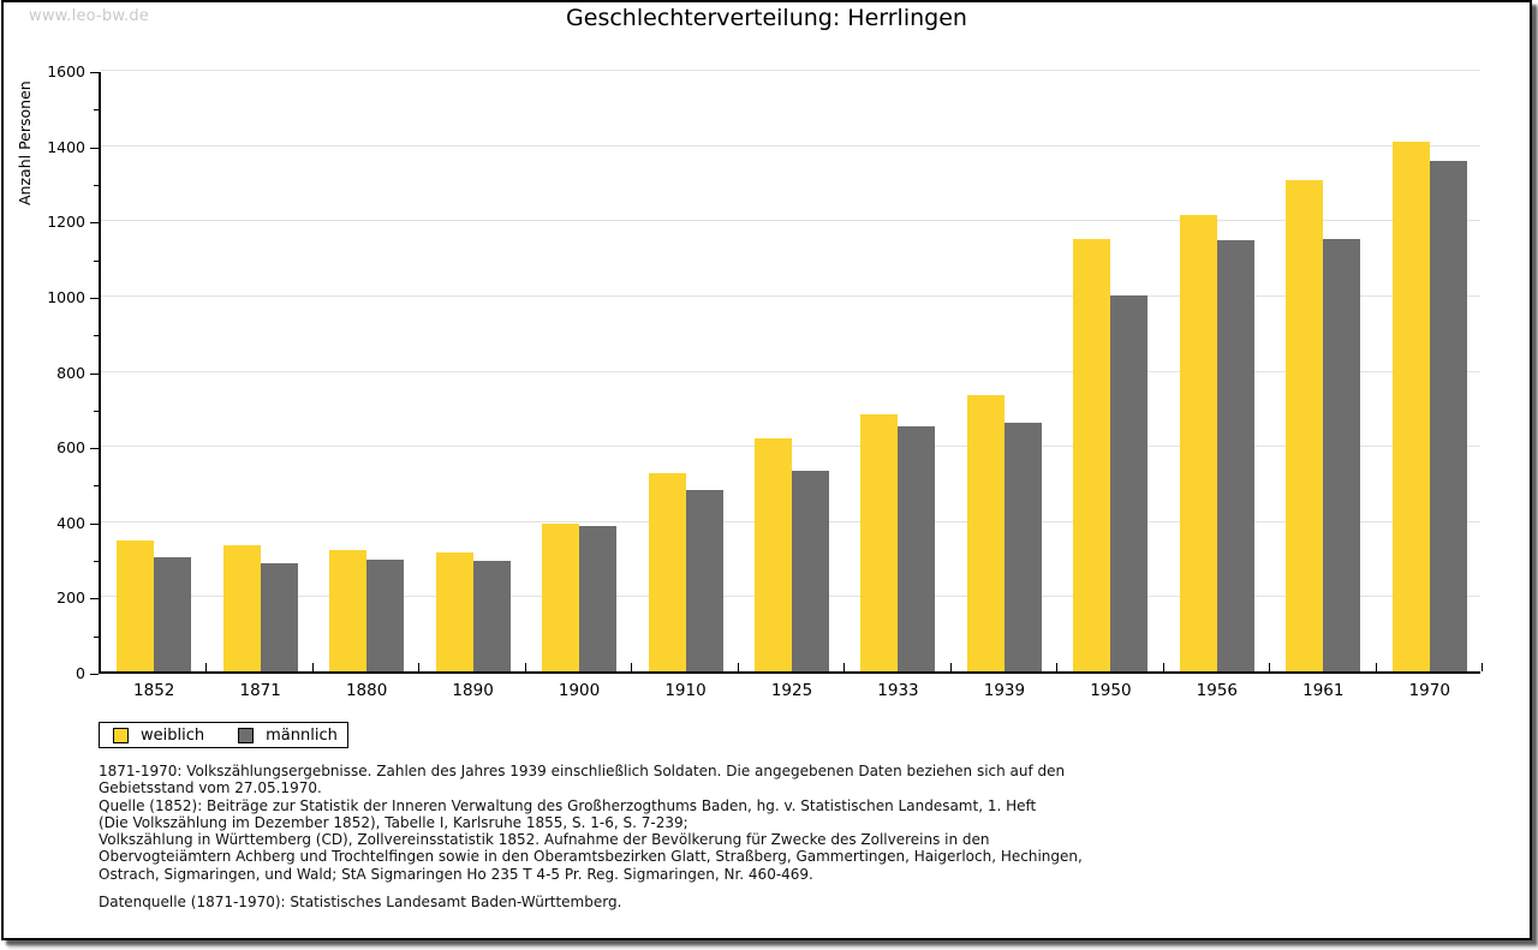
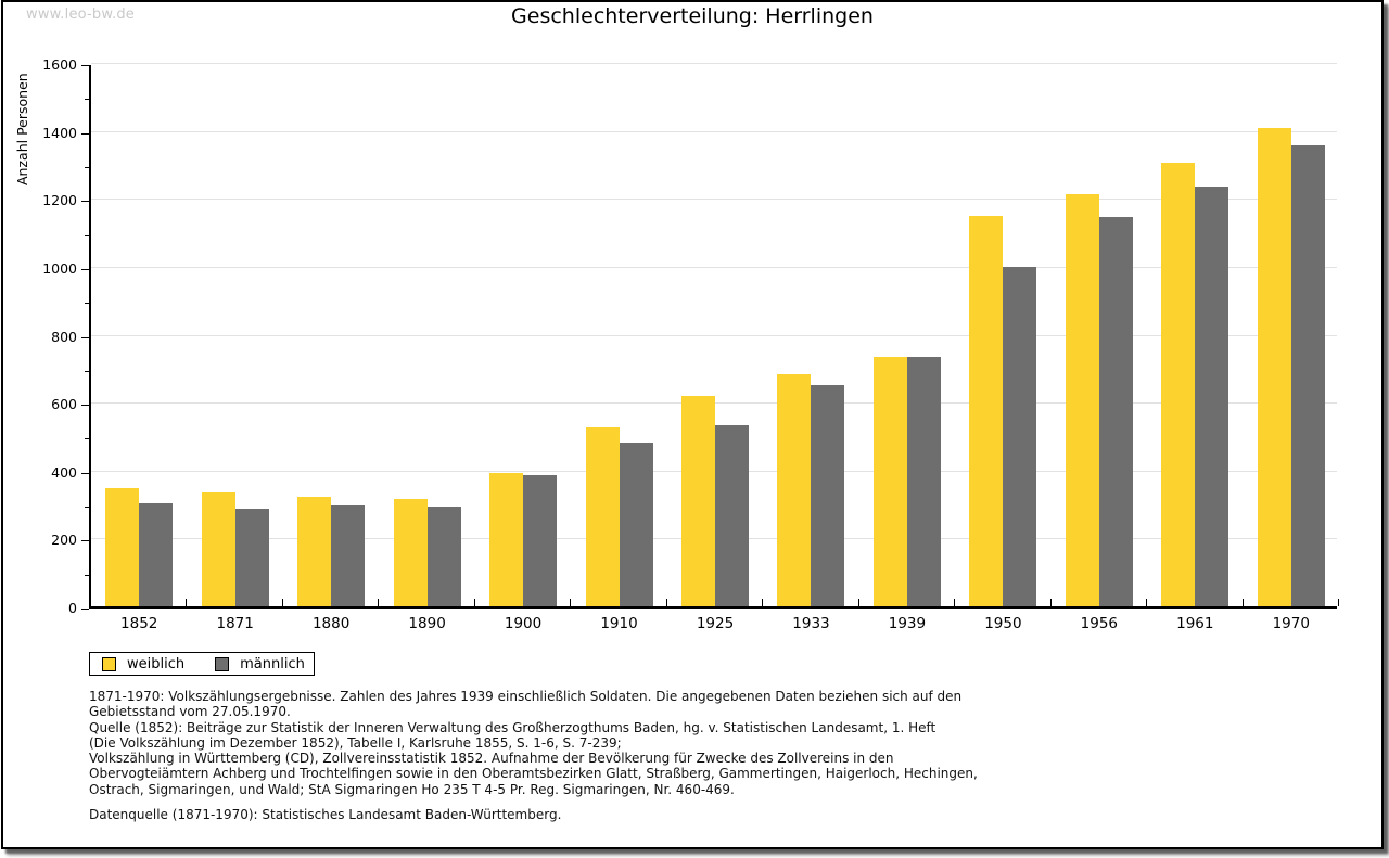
männlich/1939: 660 -> 740
männlich/1961: 1150 -> 1240
